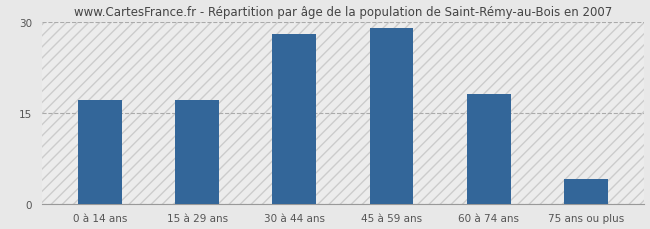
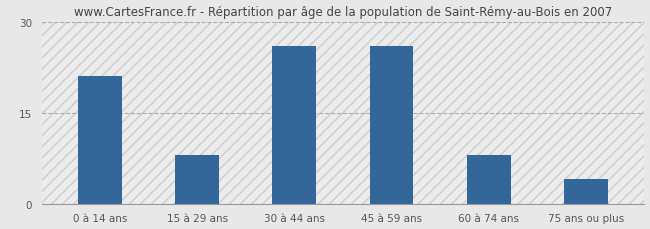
0 à 14 ans: 17 -> 21
15 à 29 ans: 17 -> 8
30 à 44 ans: 28 -> 26
45 à 59 ans: 29 -> 26
60 à 74 ans: 18 -> 8
